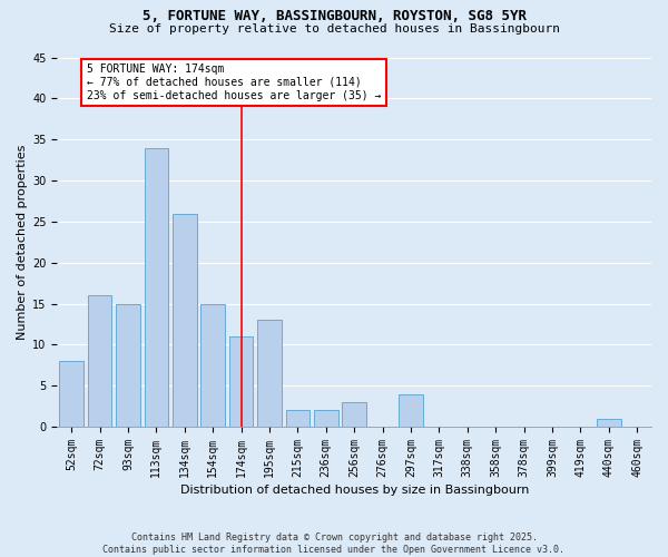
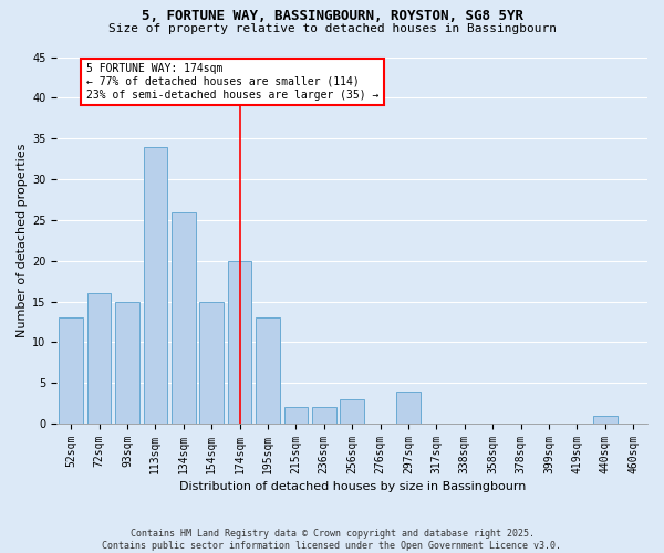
52sqm: 8 -> 13
174sqm: 11 -> 20
